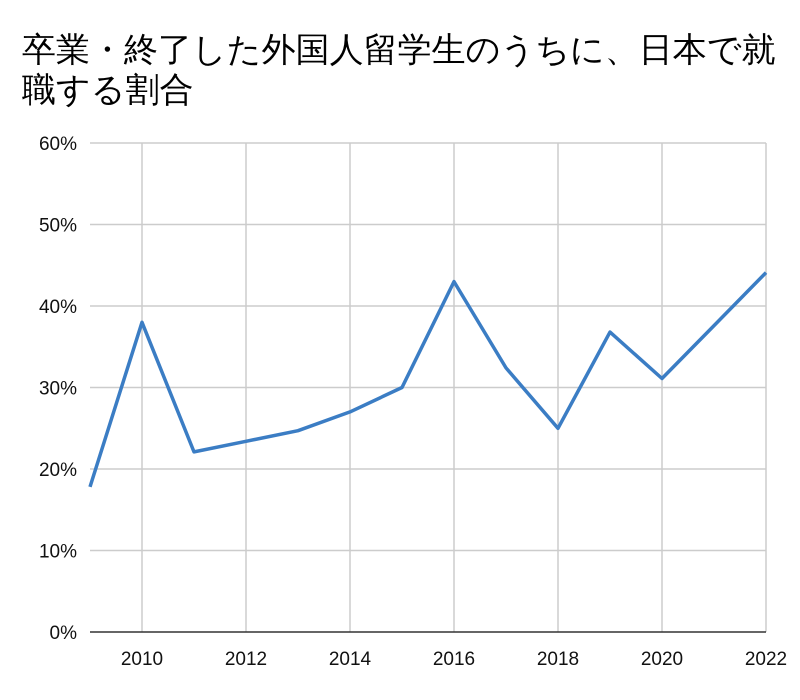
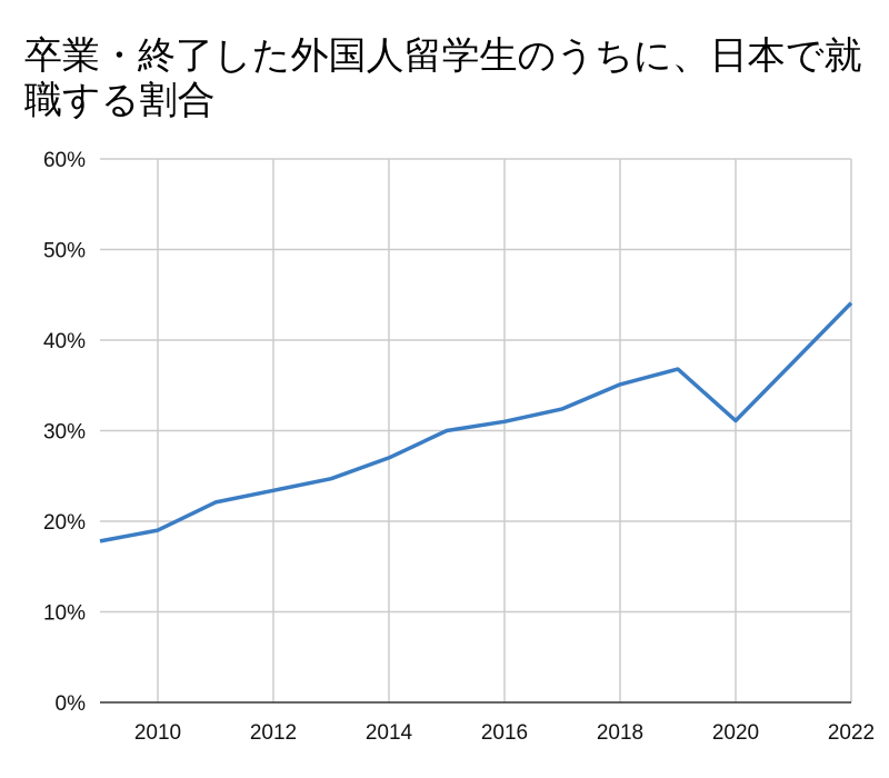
2010: 38% -> 19%
2016: 43% -> 31%
2018: 25% -> 35%
